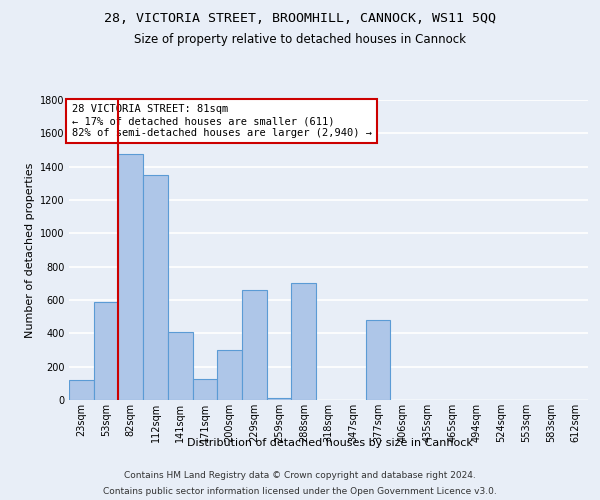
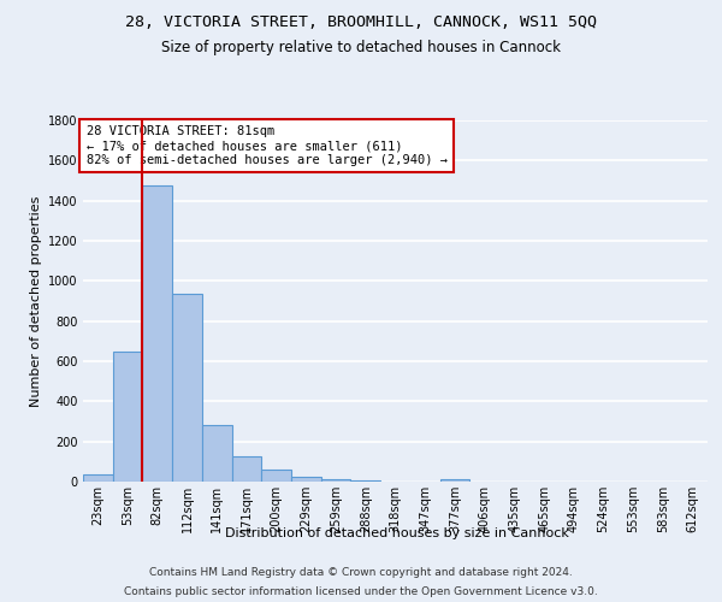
23sqm: 120 -> 40
53sqm: 590 -> 650
112sqm: 1350 -> 940
141sqm: 410 -> 280
200sqm: 300 -> 60
229sqm: 660 -> 20
288sqm: 700 -> 0
377sqm: 480 -> 10
